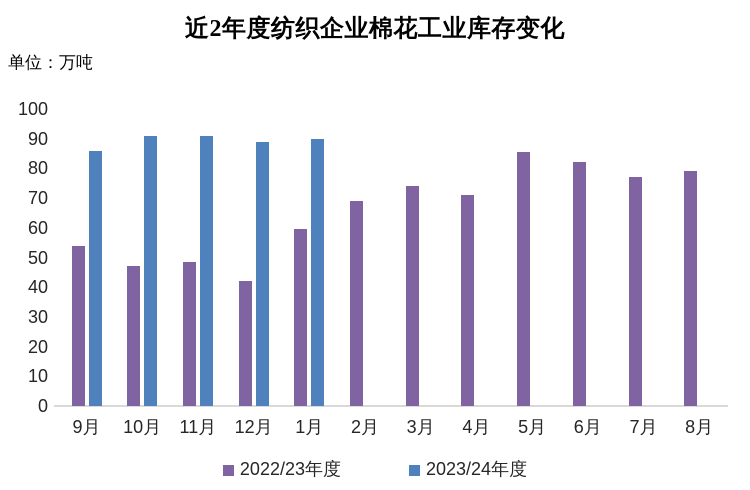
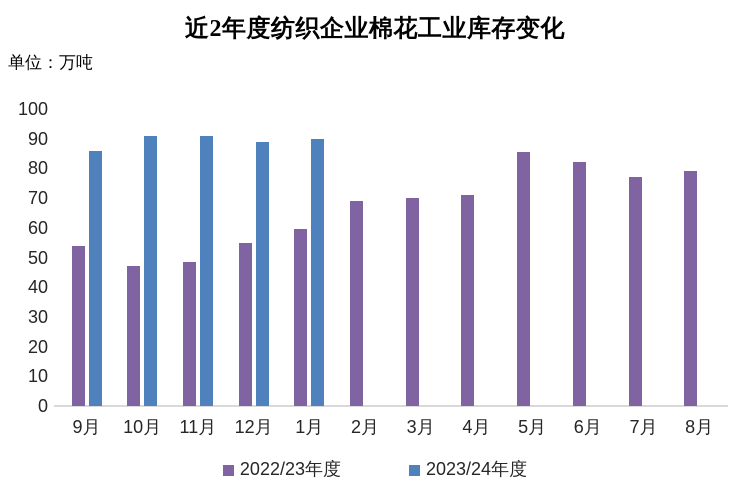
2022/23年度/12月: 42 -> 55
2022/23年度/3月: 74 -> 70
